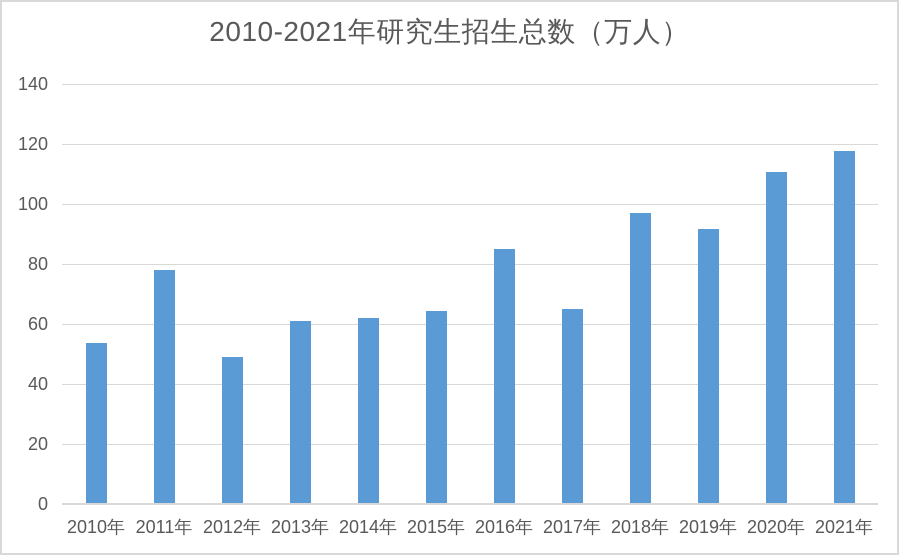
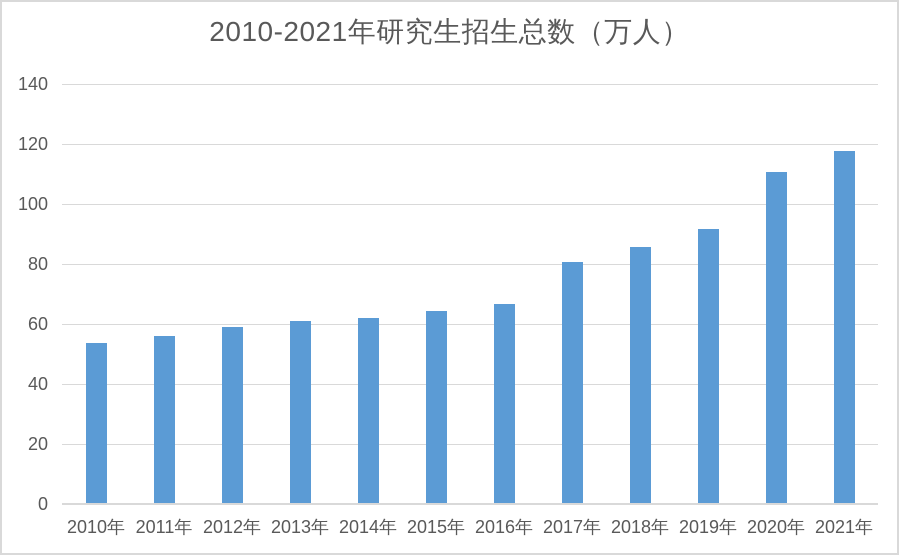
2011年: 78 -> 56
2012年: 49 -> 59
2016年: 85 -> 67
2017年: 65 -> 81
2018年: 97 -> 86
